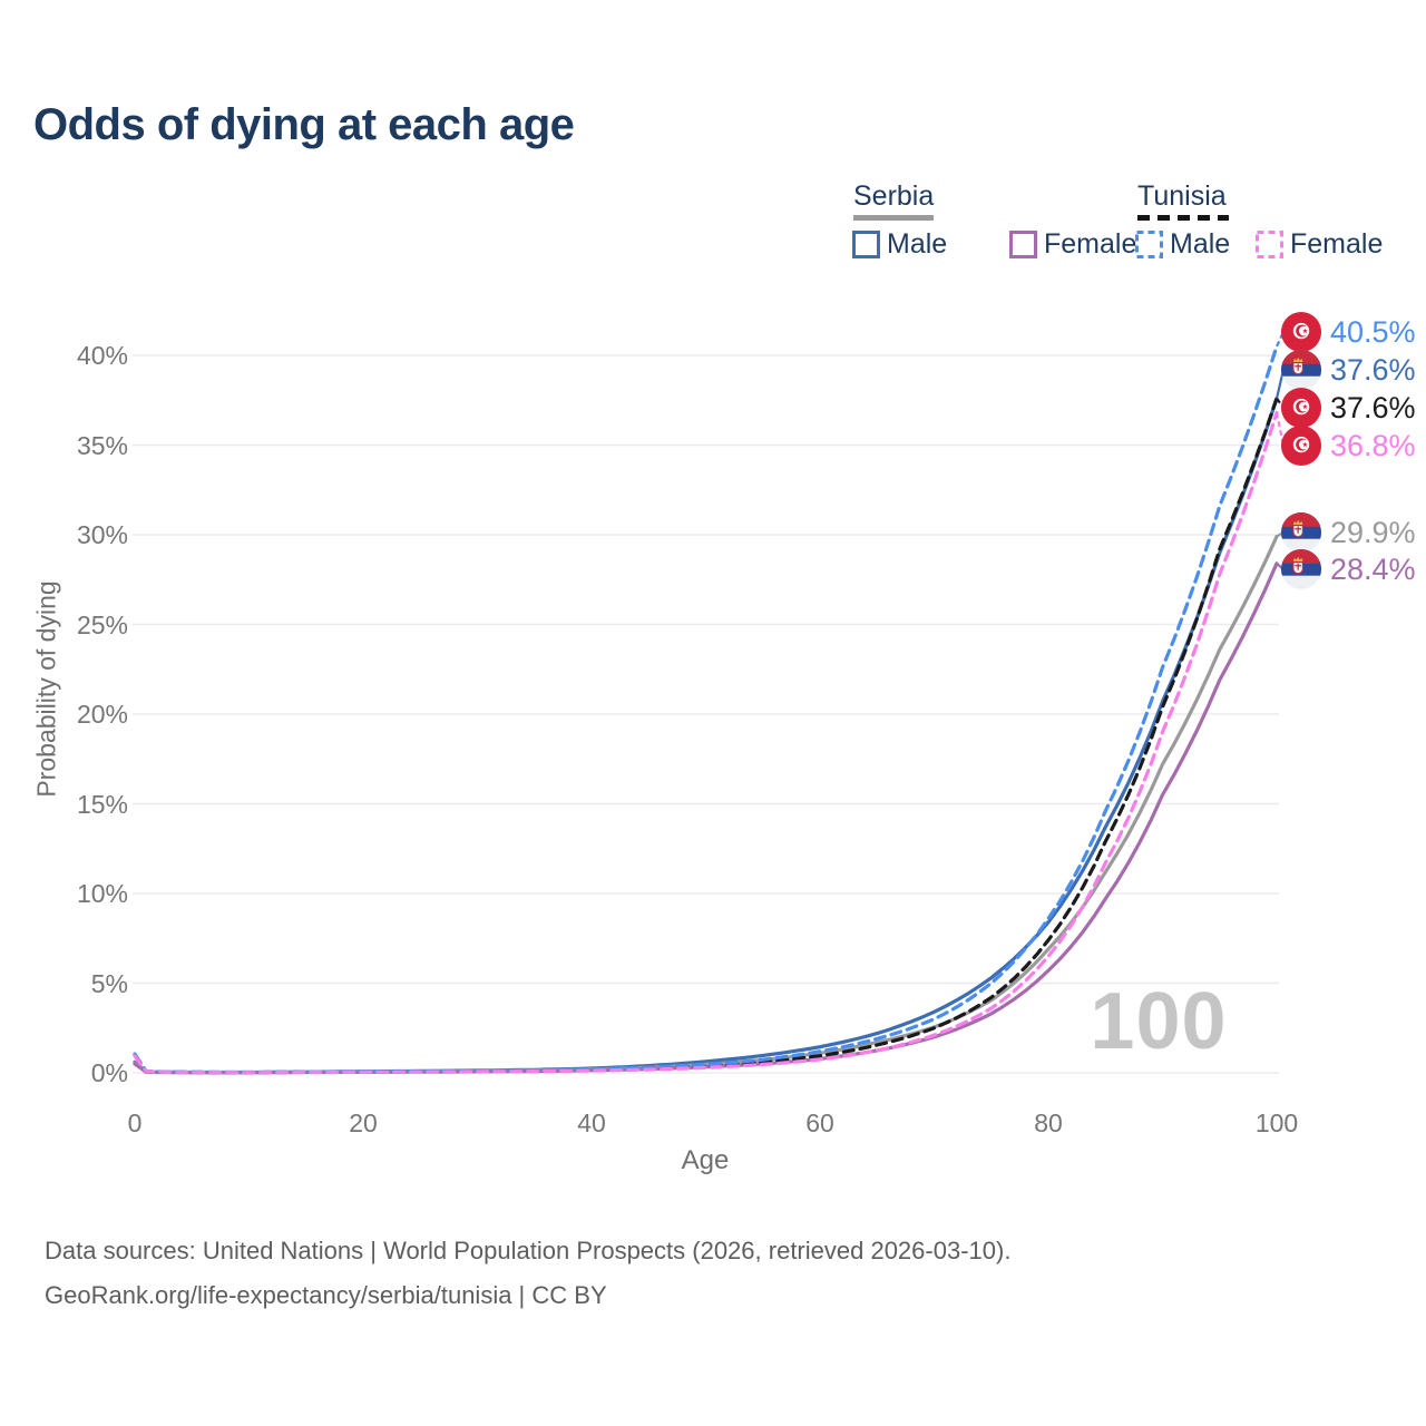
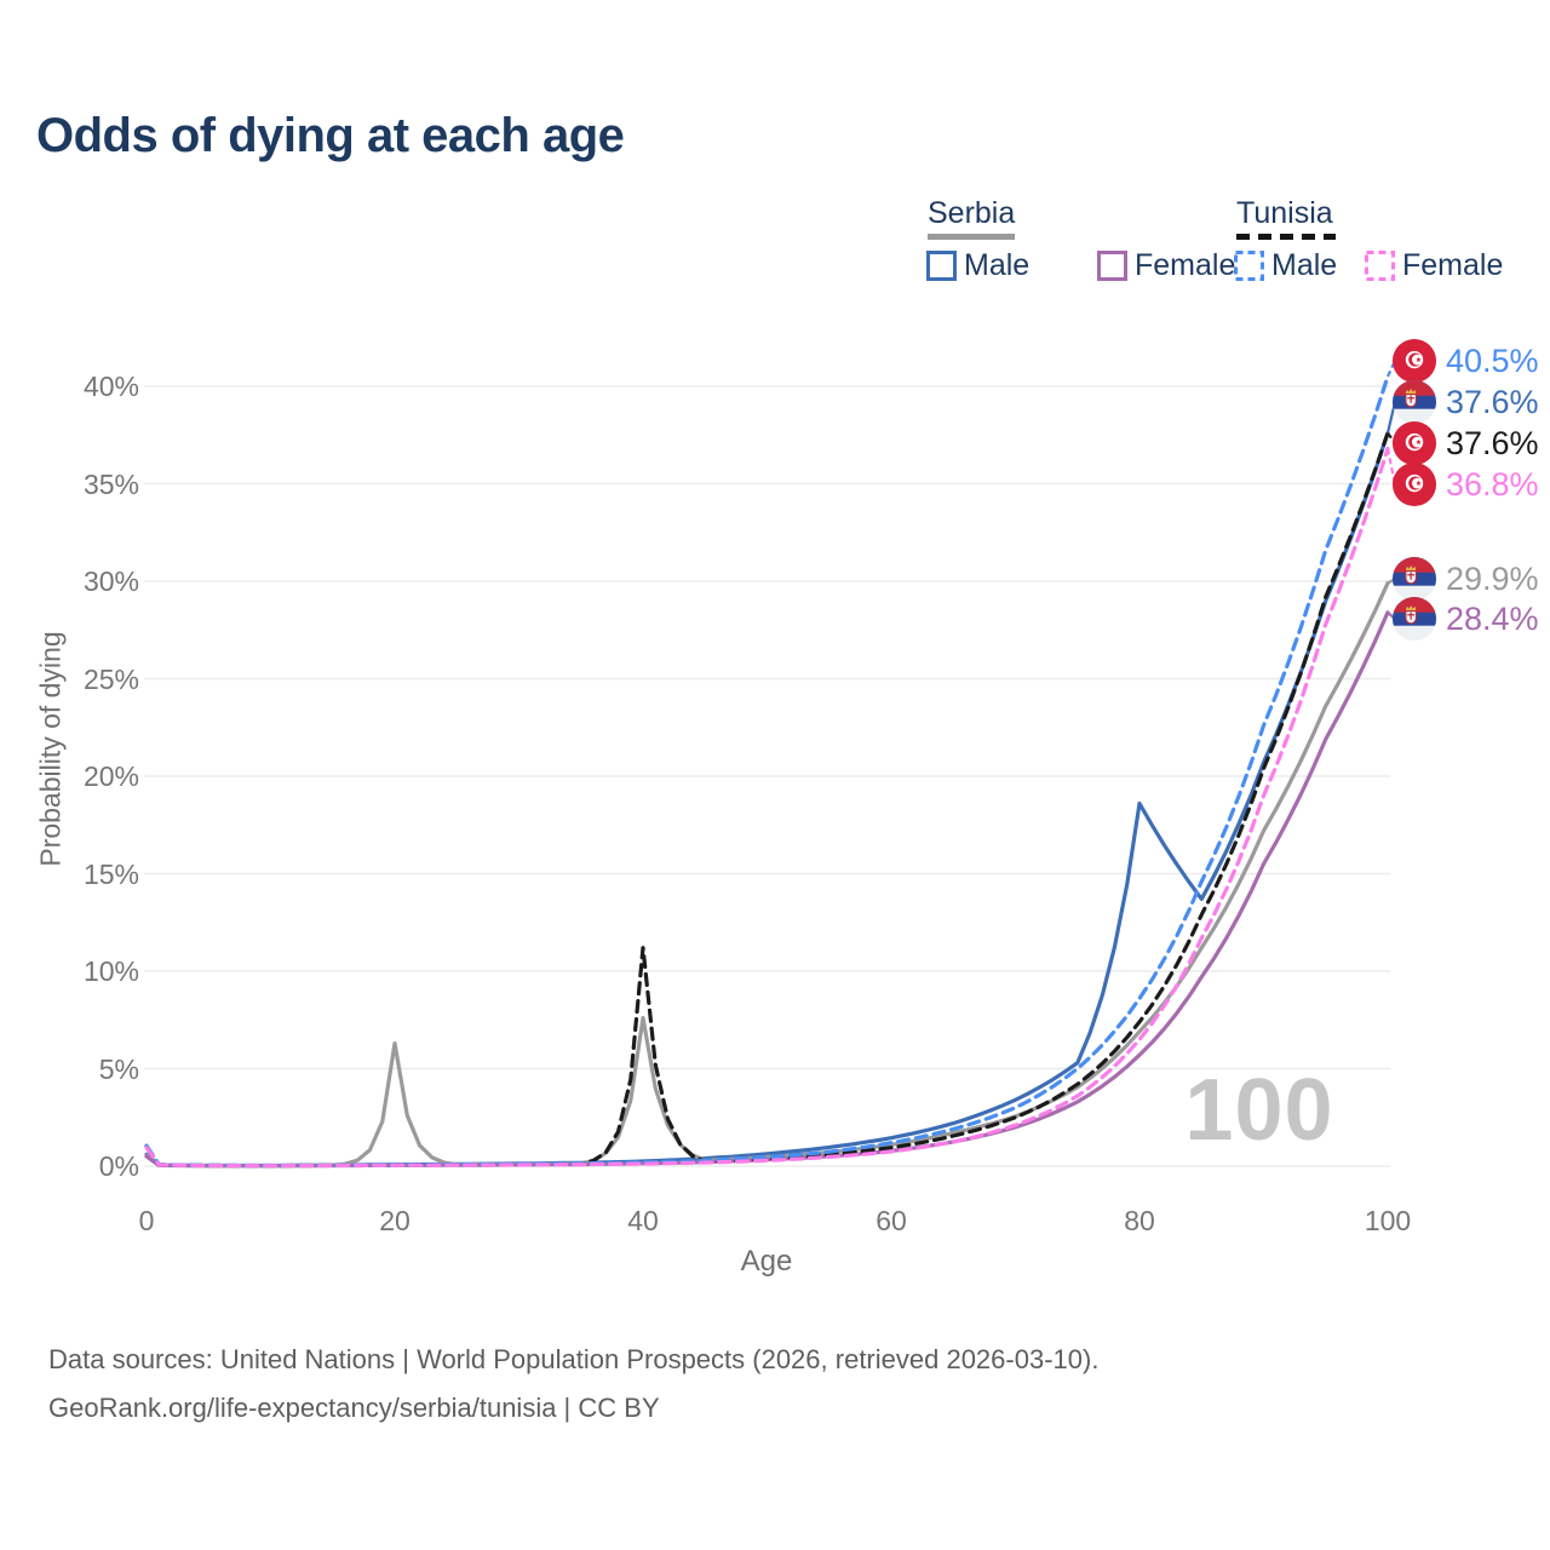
Serbia/20: 0.1% -> 6.3%
Tunisia/40: 0.1% -> 11.2%
Serbia/40: 0.2% -> 7.6%
Serbia Male/80: 8.4% -> 18.6%
